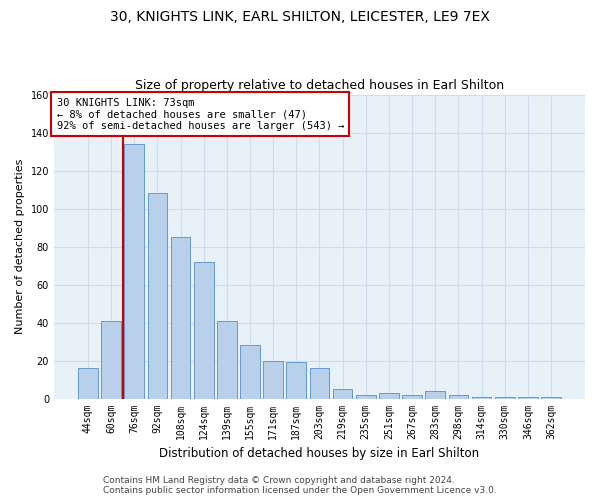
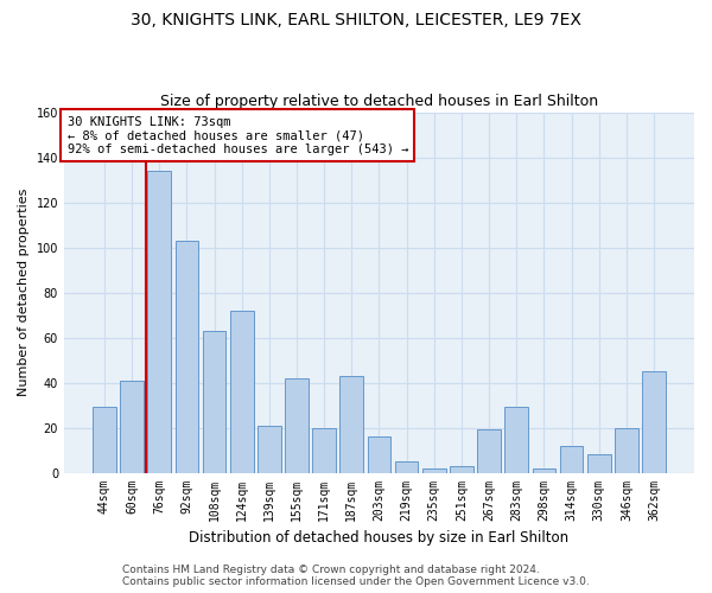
44sqm: 16 -> 29
92sqm: 108 -> 103
108sqm: 85 -> 63
139sqm: 41 -> 21
155sqm: 28 -> 42
187sqm: 19 -> 43
267sqm: 2 -> 19
283sqm: 4 -> 29
314sqm: 1 -> 12
330sqm: 1 -> 8
346sqm: 1 -> 20
362sqm: 1 -> 45
